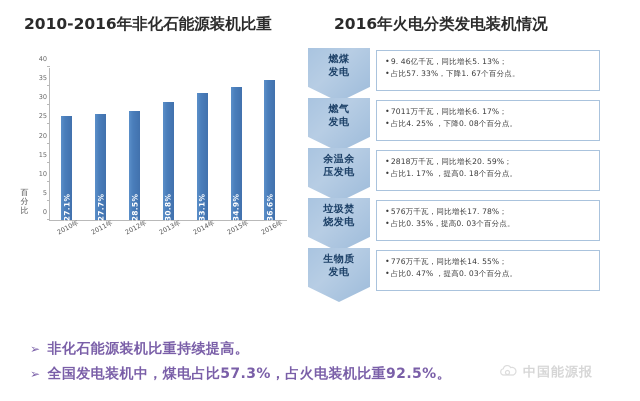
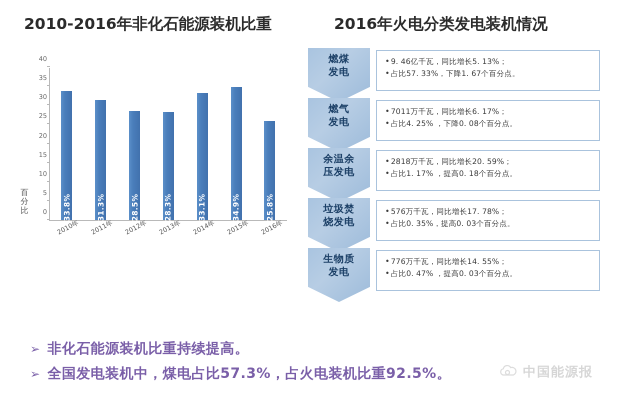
2010年: 27.1% -> 33.8%
2011年: 27.7% -> 31.3%
2013年: 30.8% -> 28.3%
2016年: 36.6% -> 25.8%
